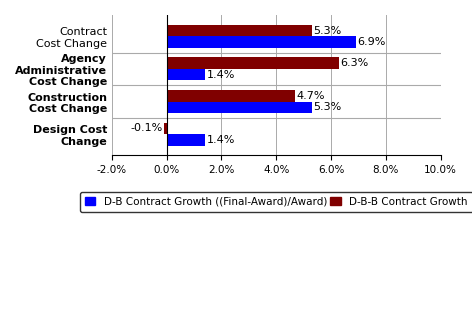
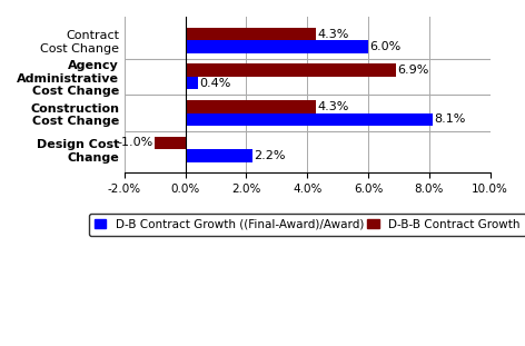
D-B-B Contract Growth/Contract Cost Change: 5.3% -> 4.3%
D-B Contract Growth ((Final-Award)/Award)/Contract Cost Change: 6.9% -> 6.0%
D-B-B Contract Growth/Agency Administrative Cost Change: 6.3% -> 6.9%
D-B Contract Growth ((Final-Award)/Award)/Agency Administrative Cost Change: 1.4% -> 0.4%
D-B-B Contract Growth/Construction Cost Change: 4.7% -> 4.3%
D-B Contract Growth ((Final-Award)/Award)/Construction Cost Change: 5.3% -> 8.1%
D-B-B Contract Growth/Design Cost Change: -0.1% -> -1.0%
D-B Contract Growth ((Final-Award)/Award)/Design Cost Change: 1.4% -> 2.2%
